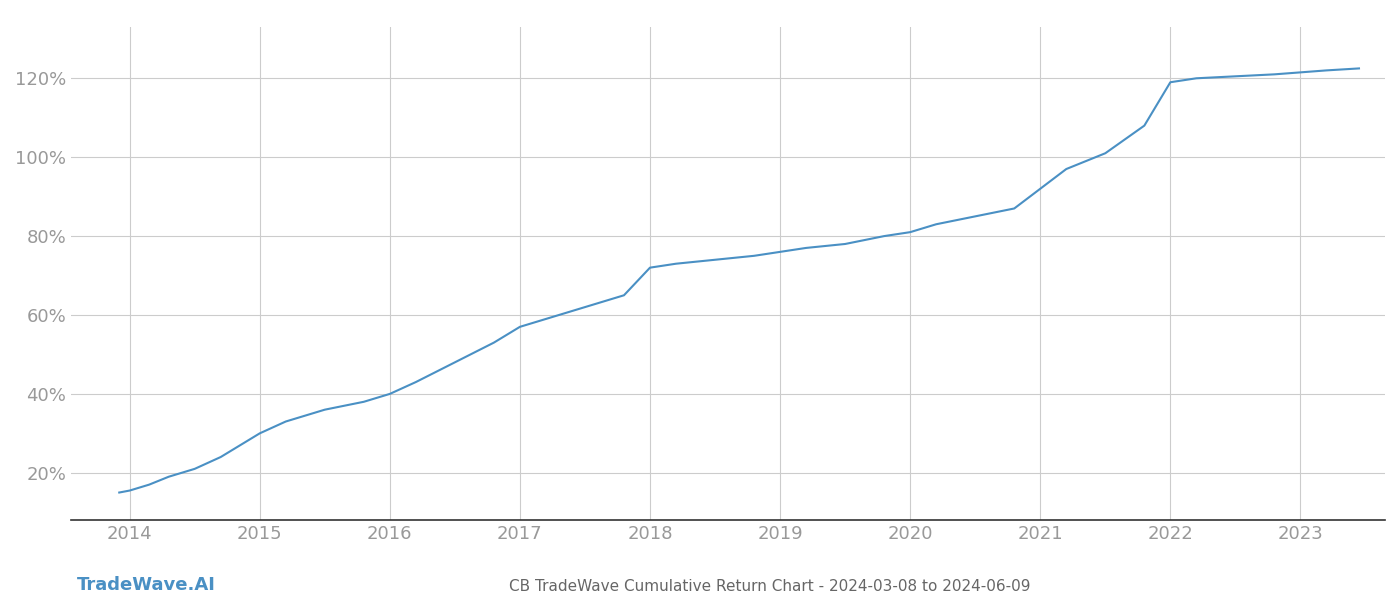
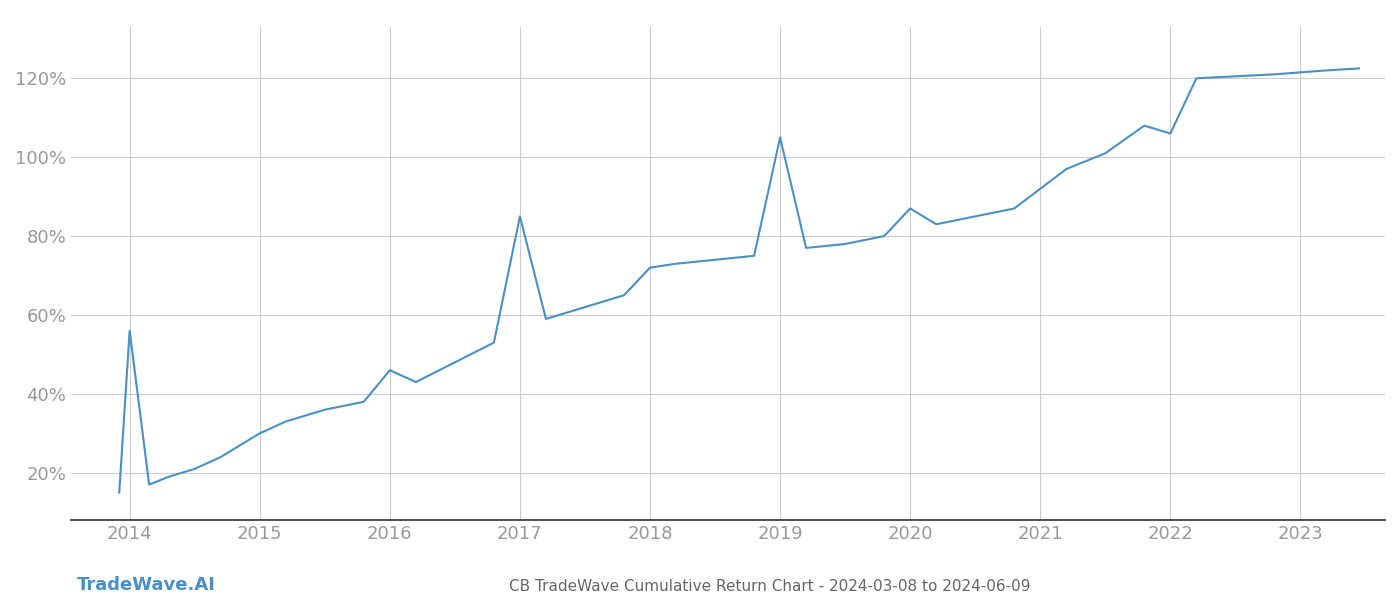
2014: 15.5% -> 56.0%
2016: 40.0% -> 46.0%
2017: 57.0% -> 85.0%
2019: 76.0% -> 105.0%
2020: 81.0% -> 87.0%
2022: 119.0% -> 106.0%
